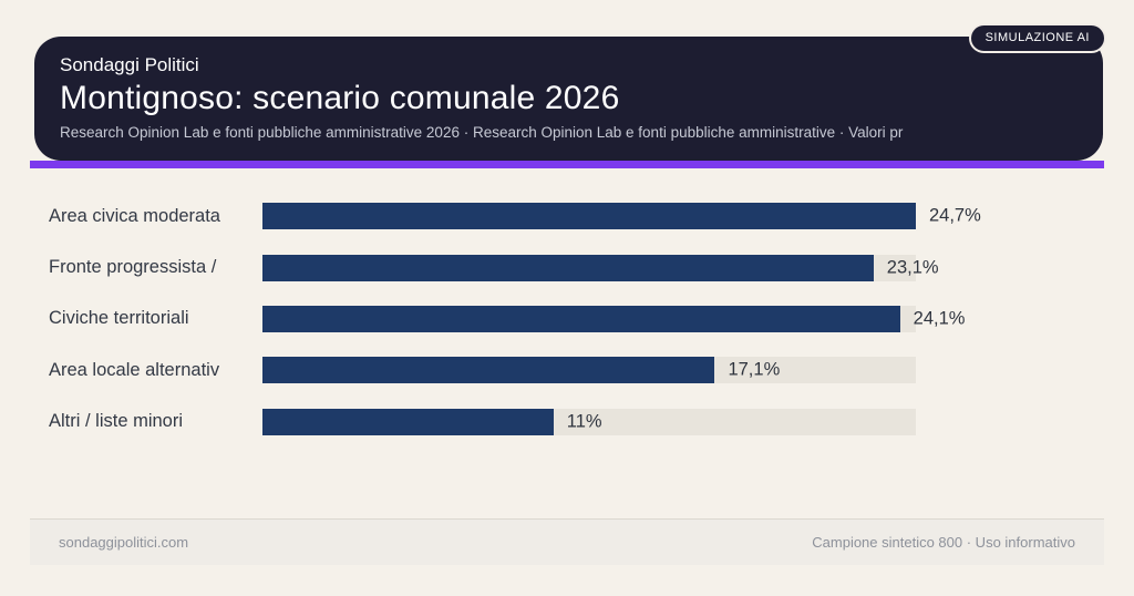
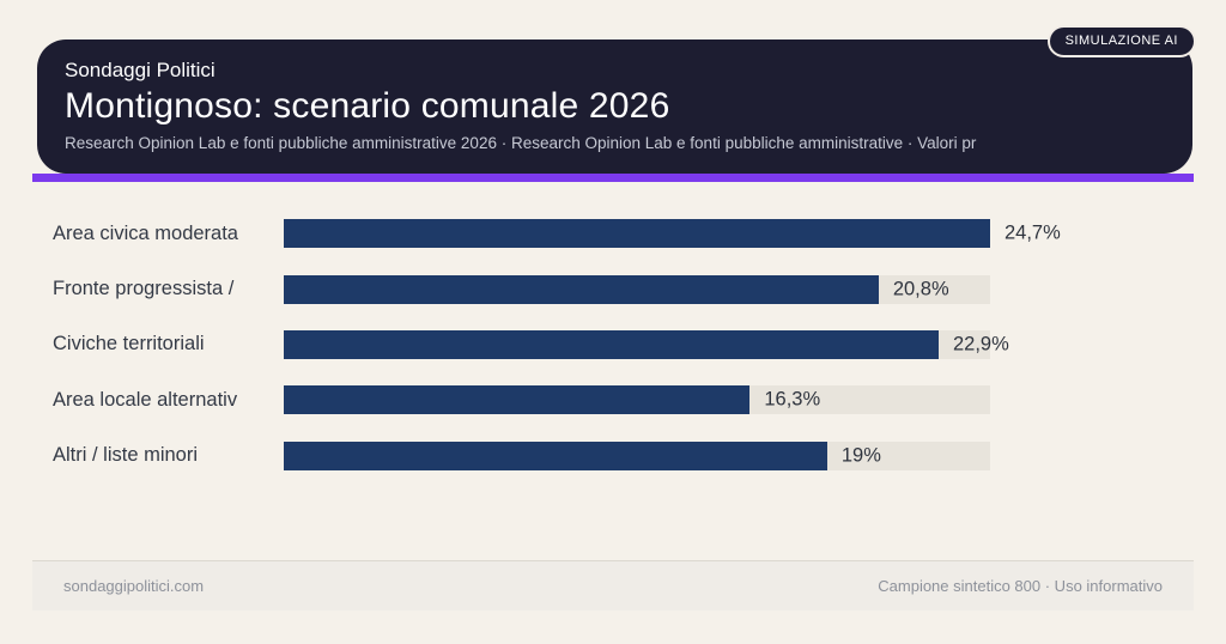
Fronte progressista /: 23,1% -> 20,8%
Civiche territoriali: 24,1% -> 22,9%
Area locale alternativ: 17,1% -> 16,3%
Altri / liste minori: 11% -> 19%
